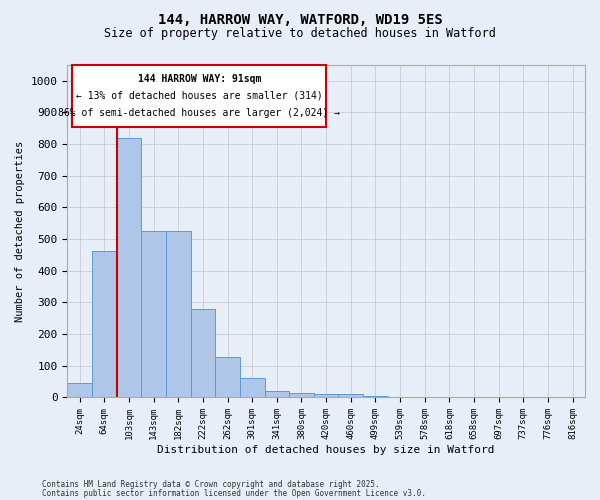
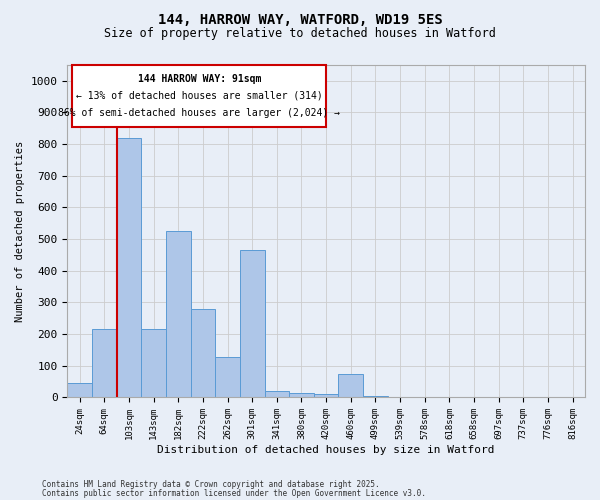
64sqm: 462 -> 215
143sqm: 527 -> 215
301sqm: 60 -> 465
460sqm: 12 -> 75
